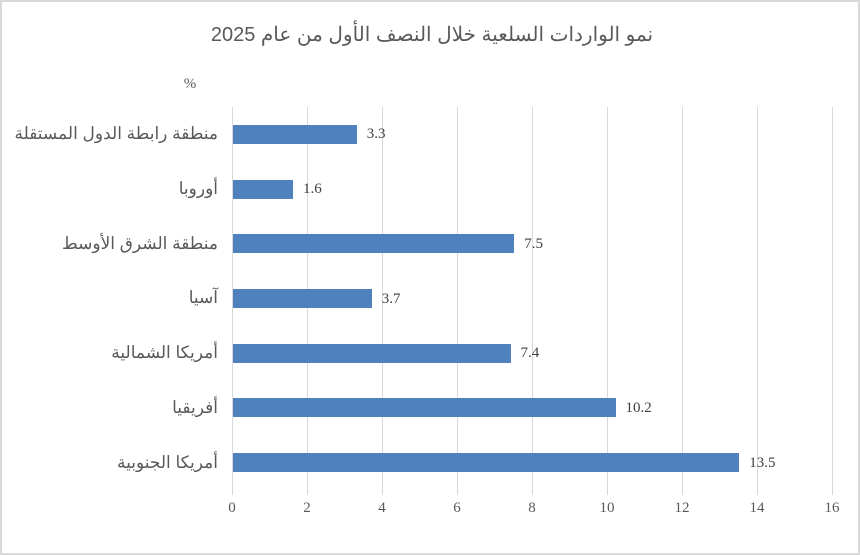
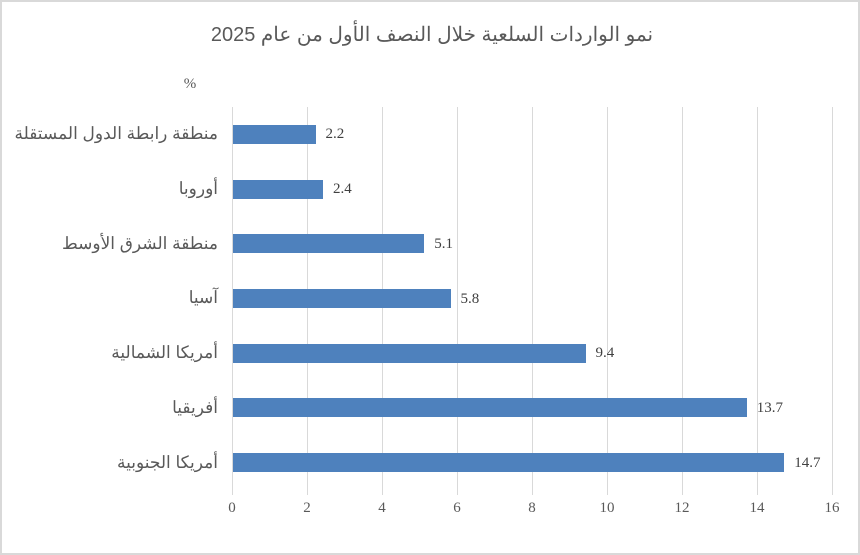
منطقة رابطة الدول المستقلة: 3.3 -> 2.2
أوروبا: 1.6 -> 2.4
منطقة الشرق الأوسط: 7.5 -> 5.1
آسيا: 3.7 -> 5.8
أمريكا الشمالية: 7.4 -> 9.4
أفريقيا: 10.2 -> 13.7
أمريكا الجنوبية: 13.5 -> 14.7
